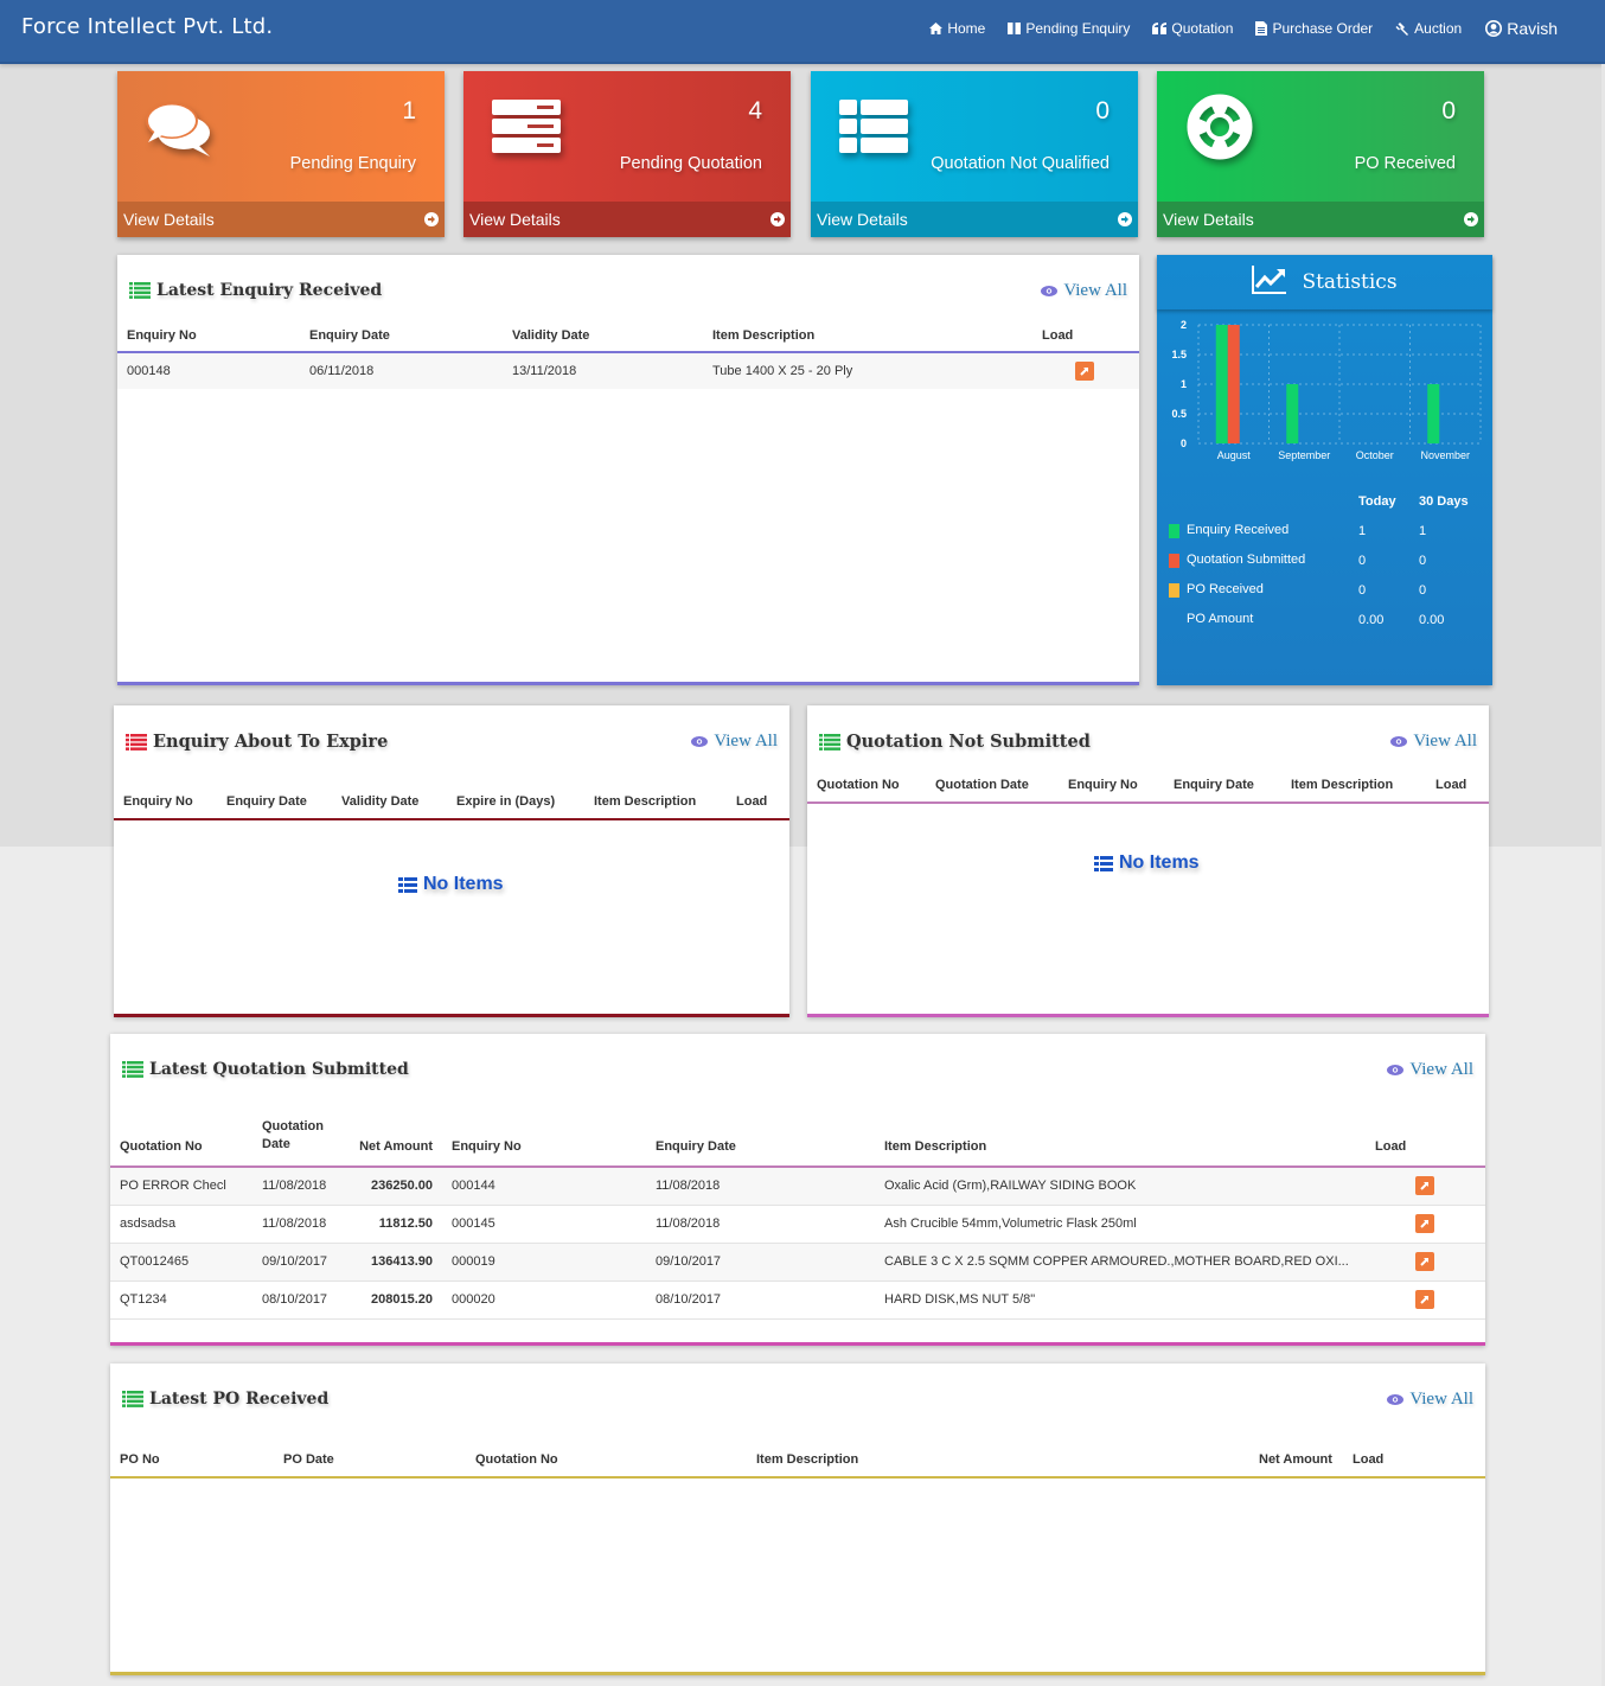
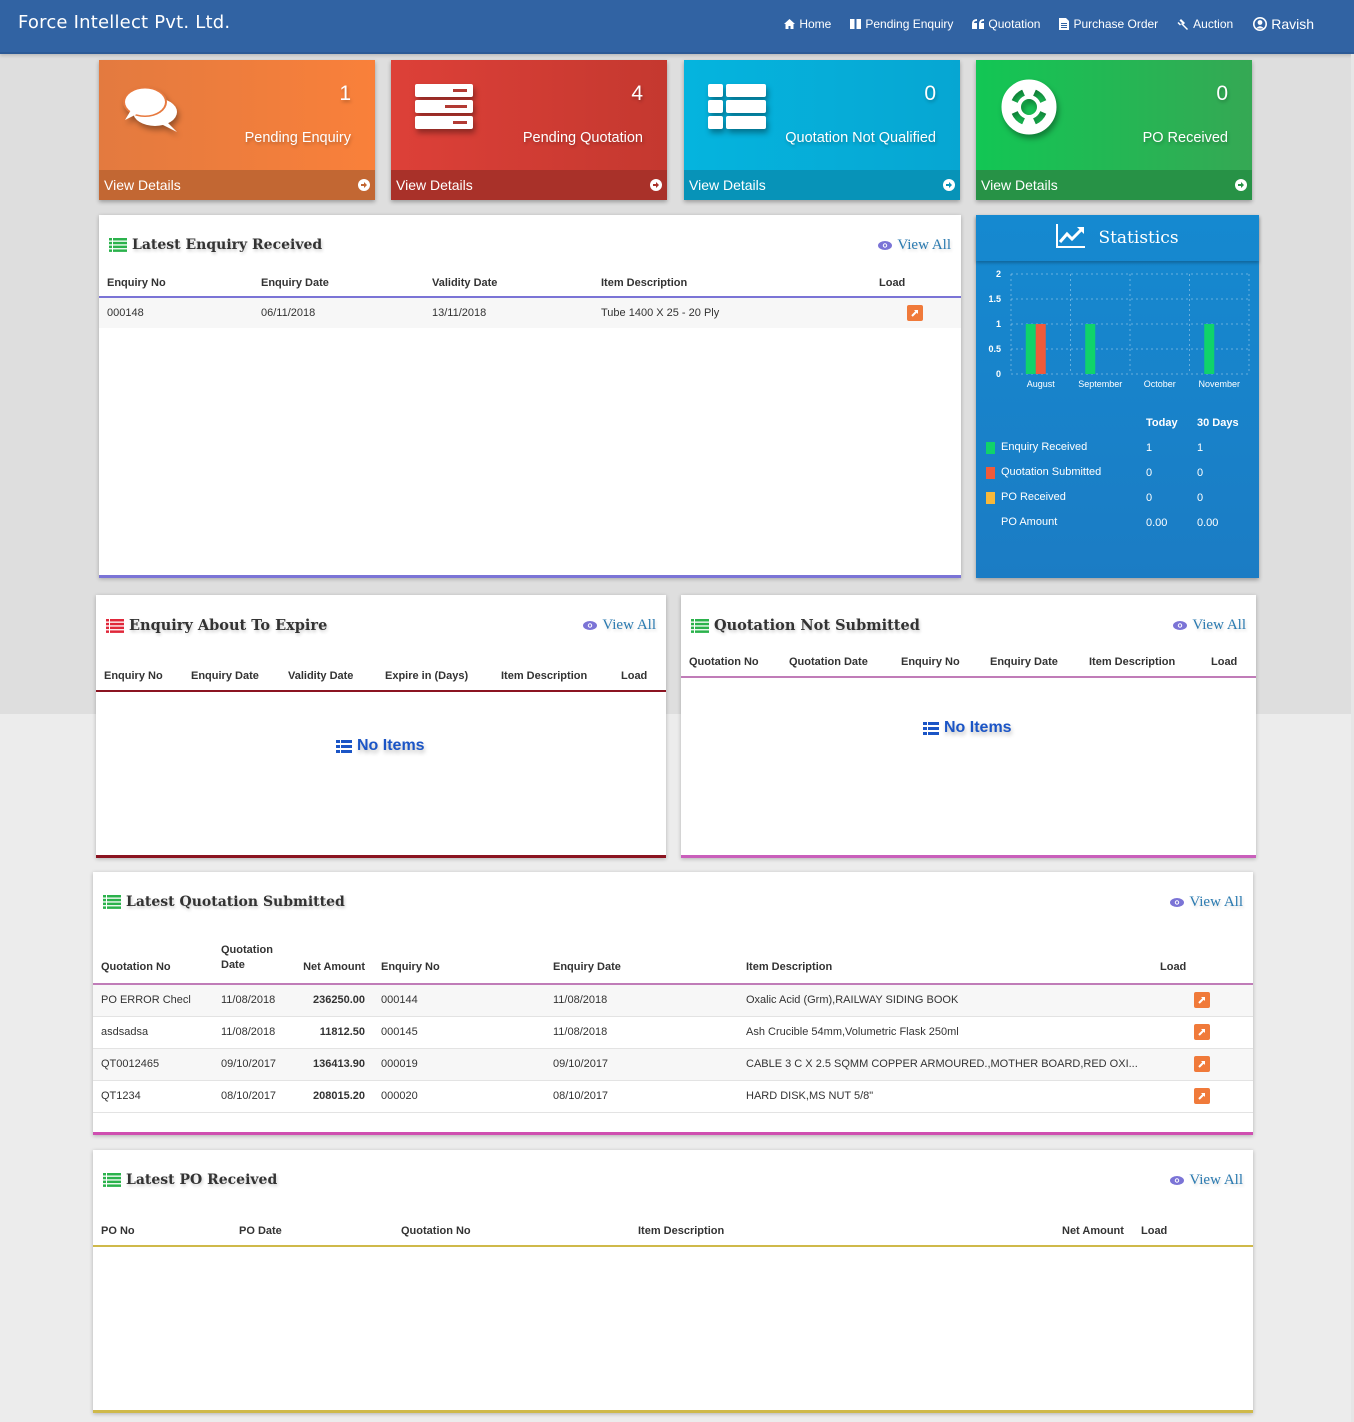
Enquiry Received/August: 2 -> 1
Quotation Submitted/August: 2 -> 1
